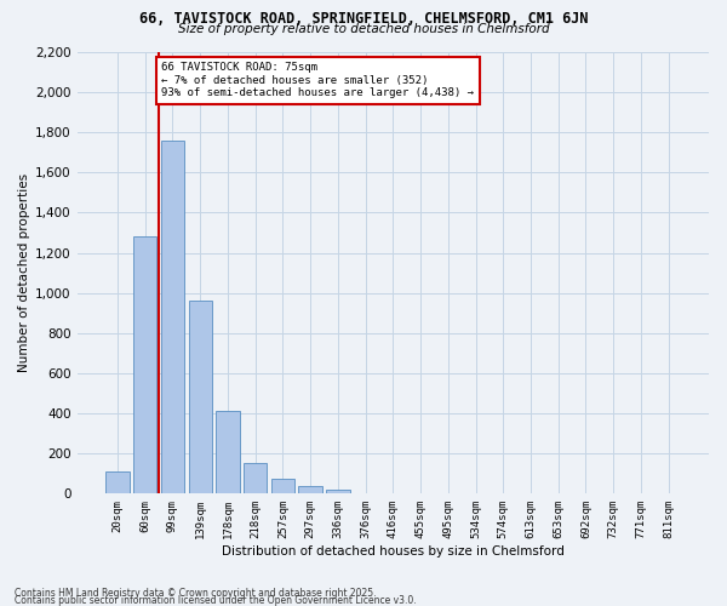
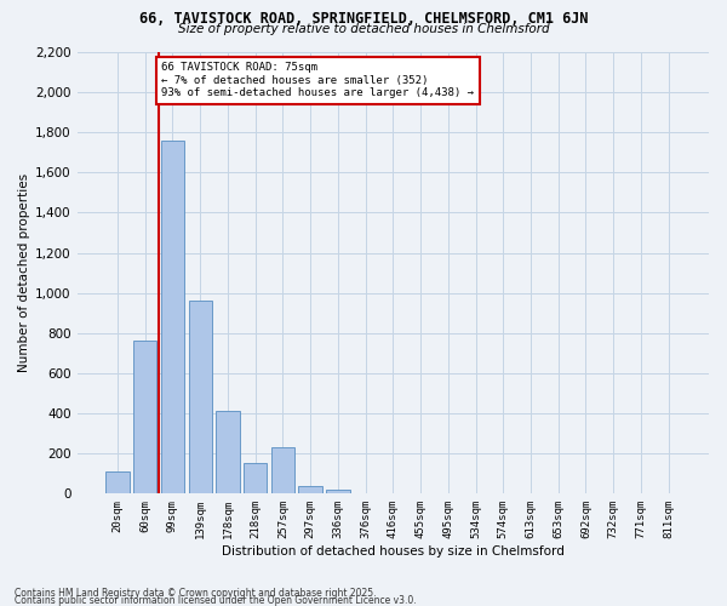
60sqm: 1,280 -> 760
257sqm: 80 -> 230
